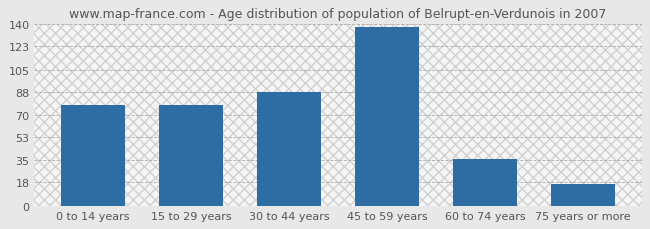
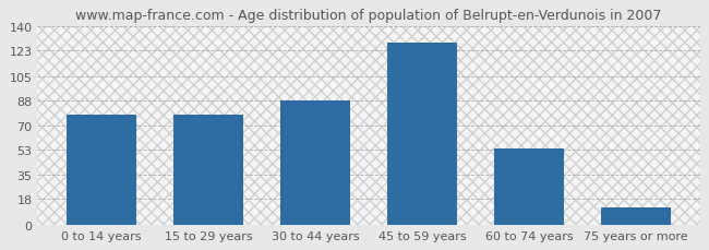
45 to 59 years: 138 -> 129
60 to 74 years: 36 -> 54
75 years or more: 17 -> 12
